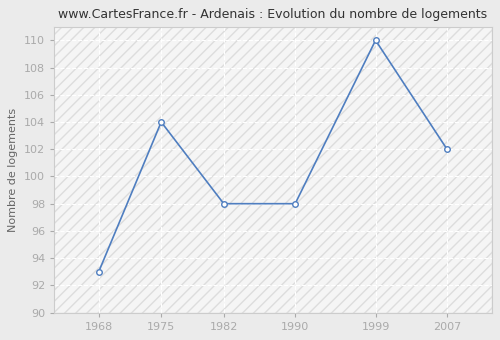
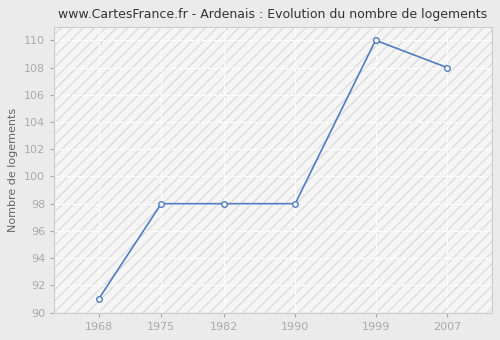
1968: 93 -> 91
1975: 104 -> 98
2007: 102 -> 108
